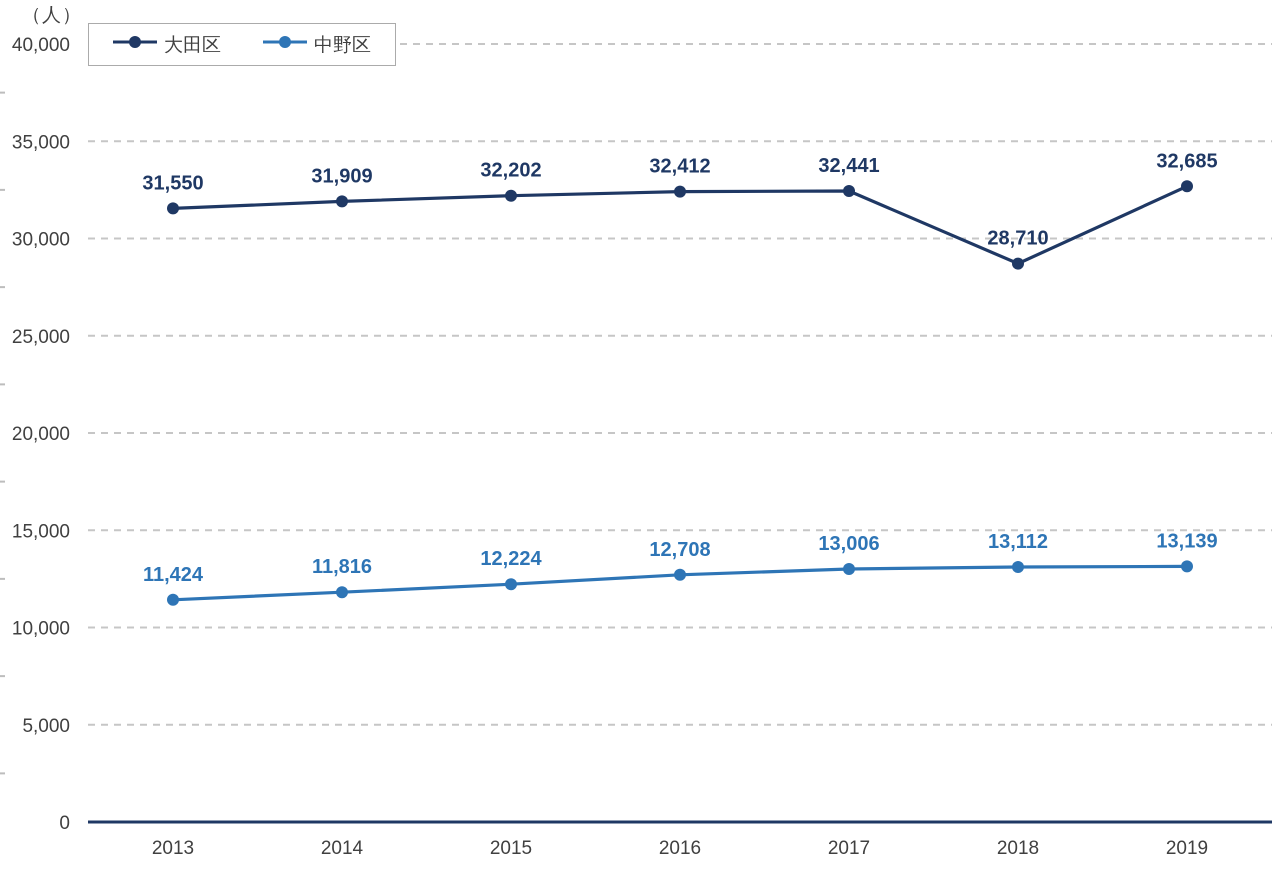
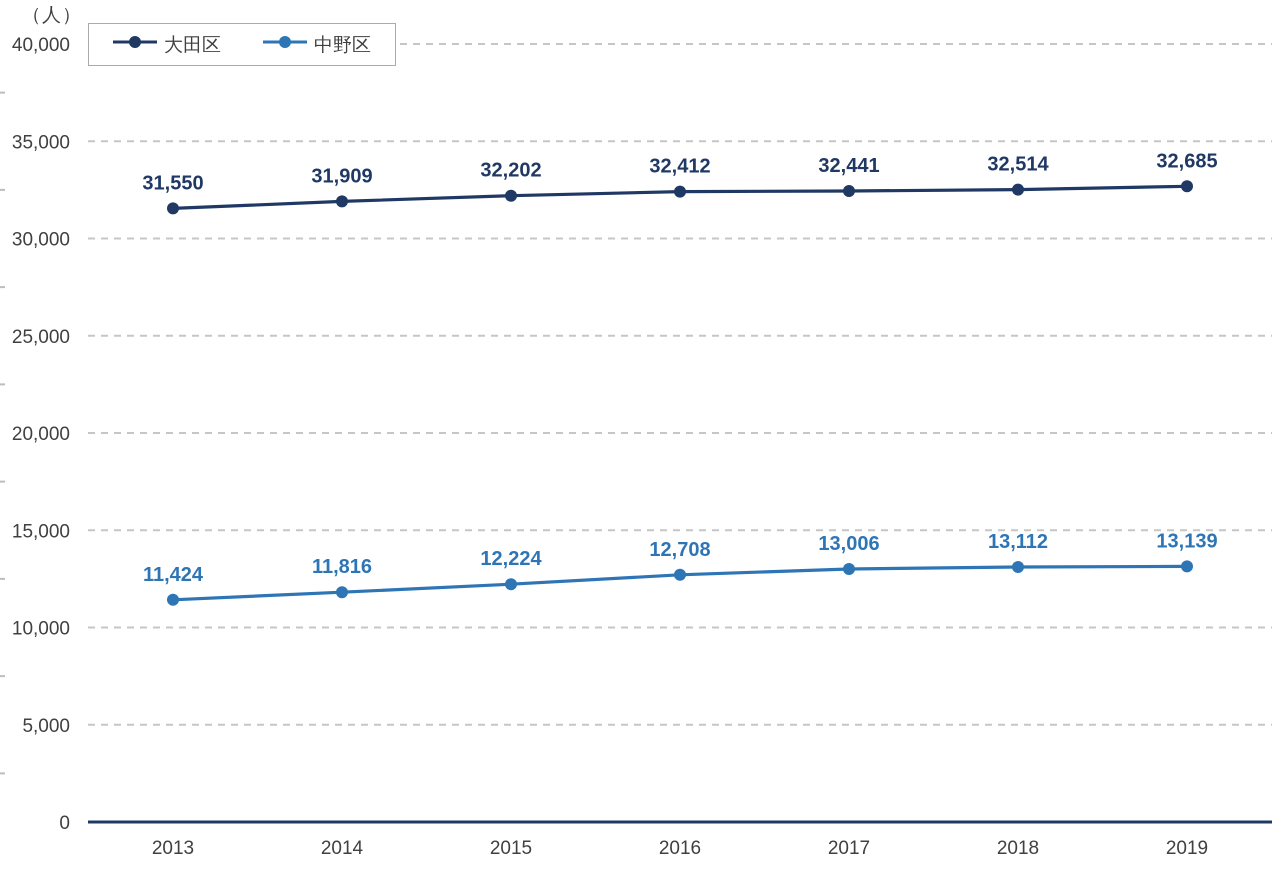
大田区/2018: 28,710 -> 32,514
